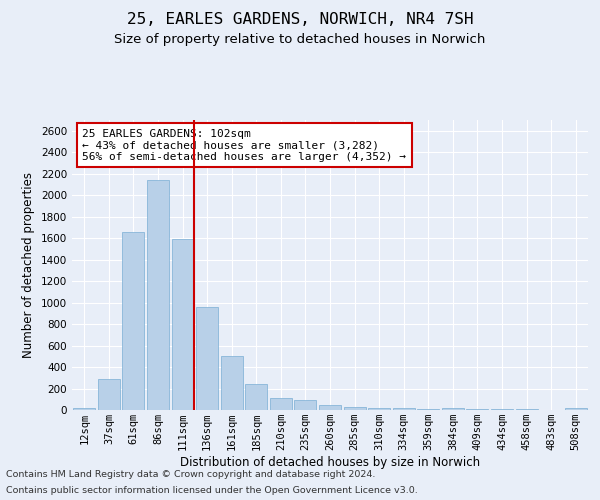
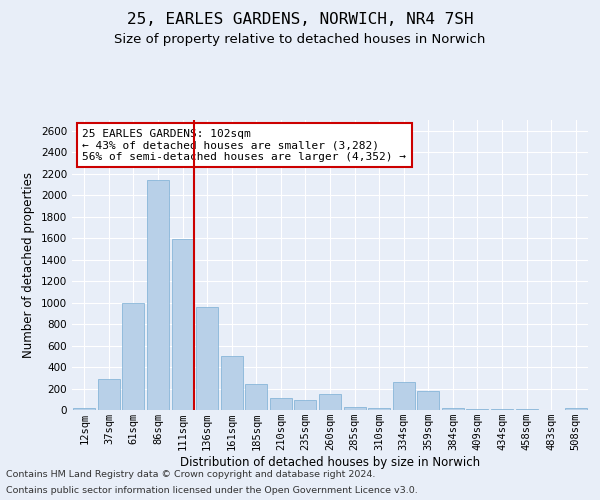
61sqm: 1660 -> 1000
260sqm: 40 -> 150
334sqm: 20 -> 260
359sqm: 10 -> 180
